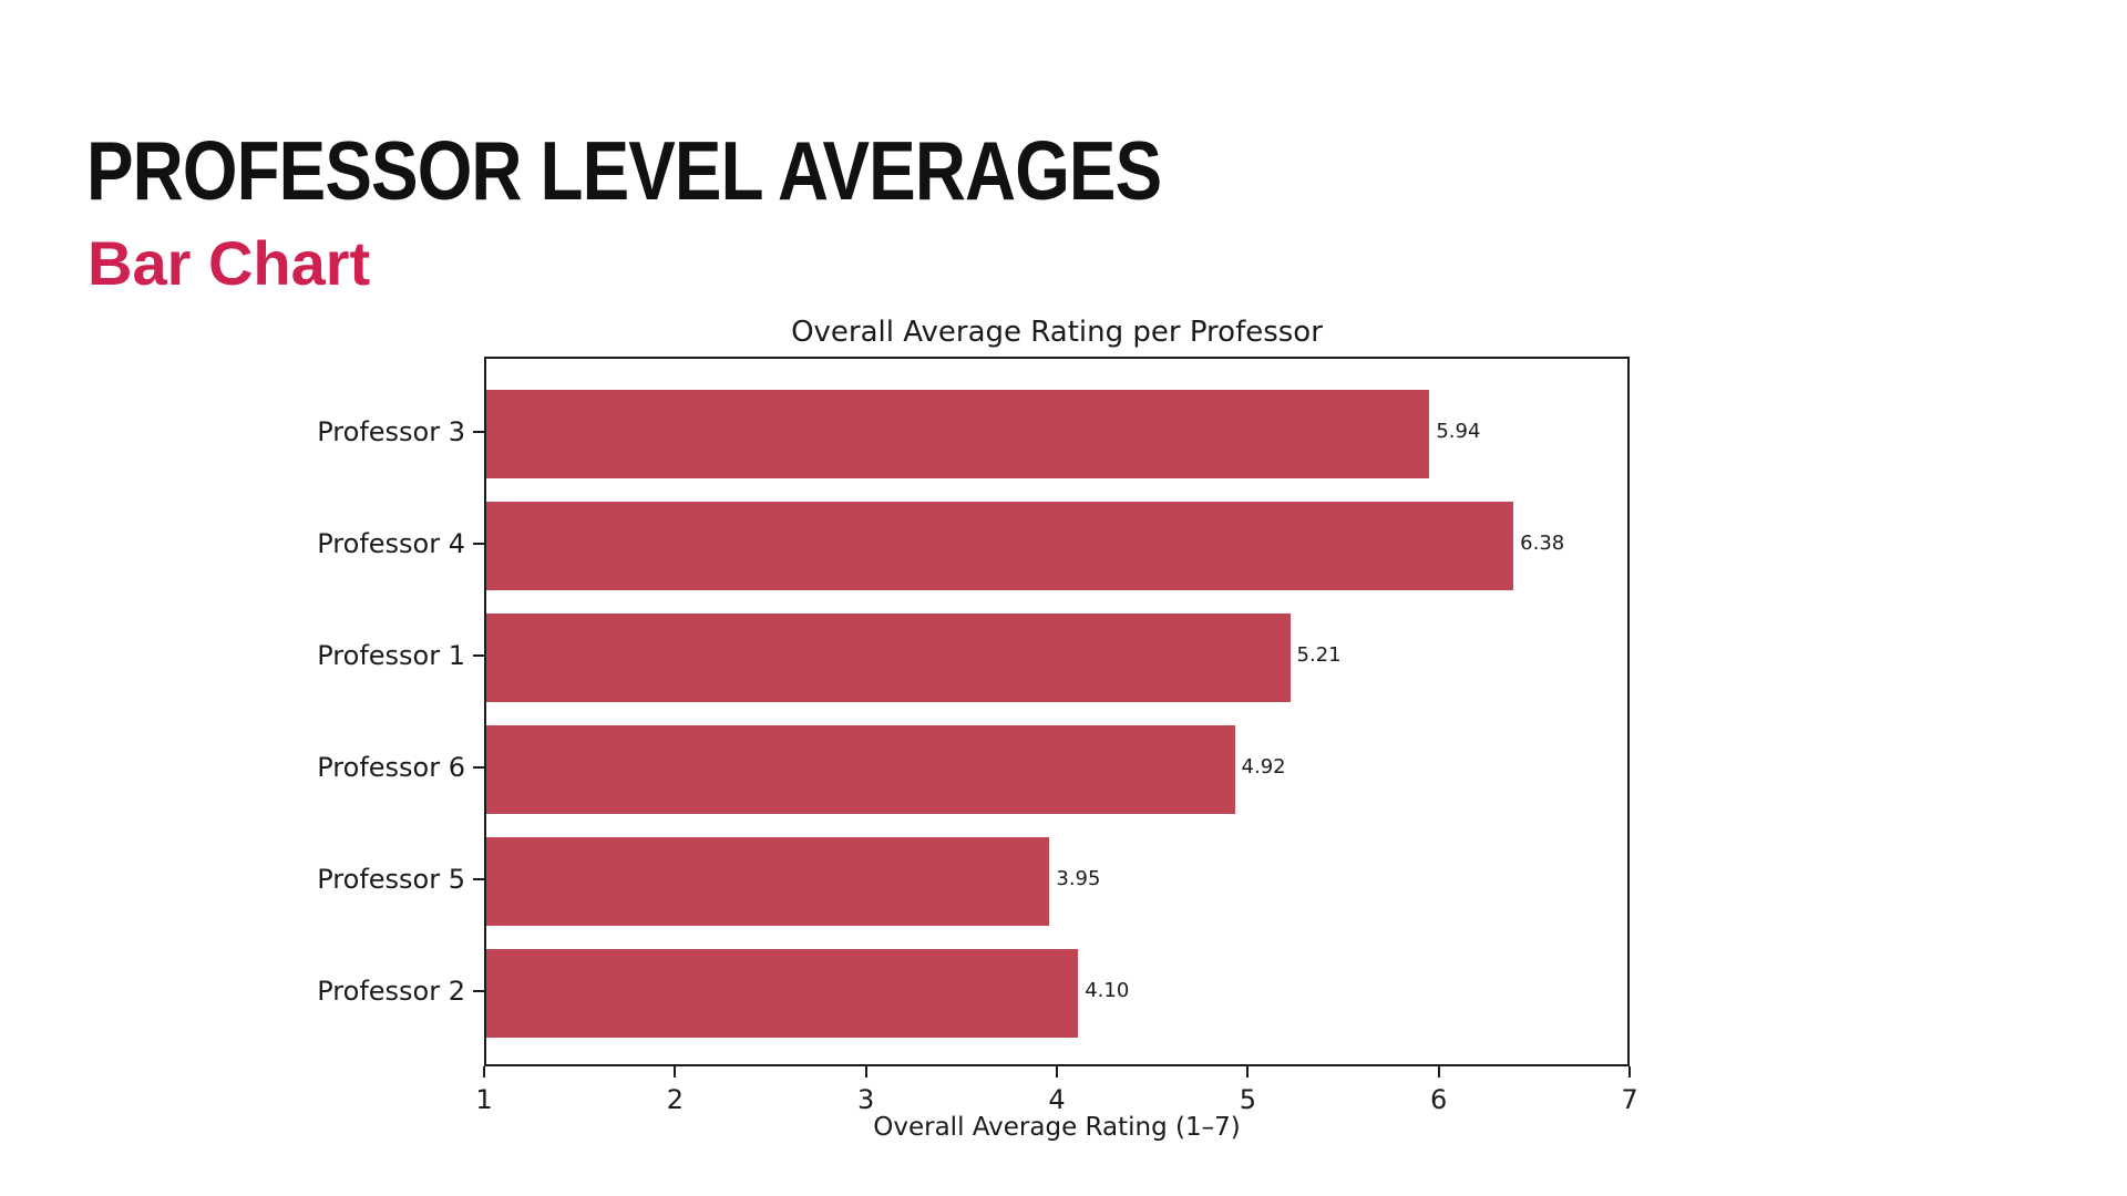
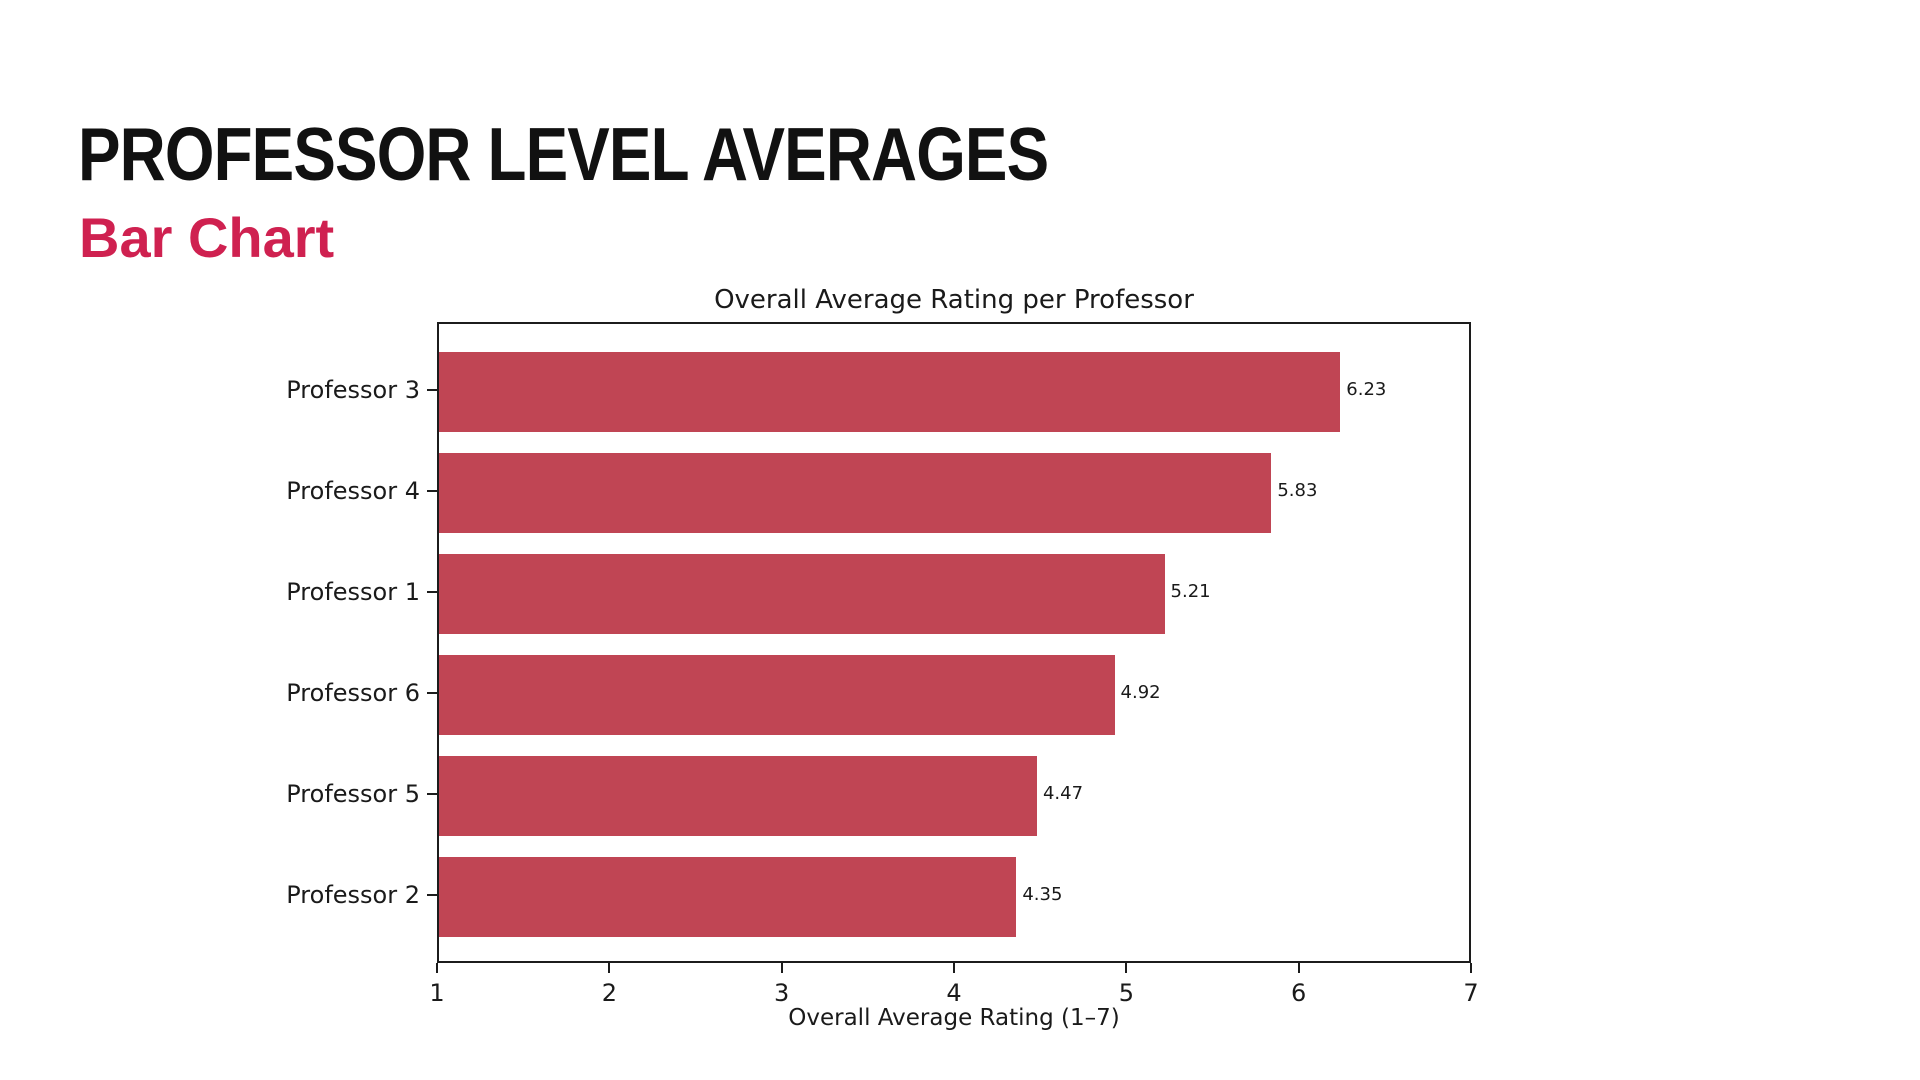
Professor 3: 5.94 -> 6.23
Professor 4: 6.38 -> 5.83
Professor 5: 3.95 -> 4.47
Professor 2: 4.10 -> 4.35
